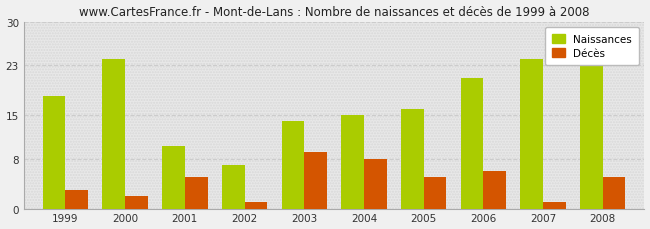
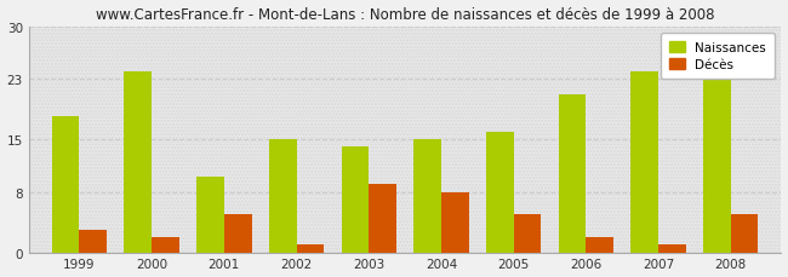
Naissances/2002: 7 -> 15
Décès/2006: 6 -> 2
